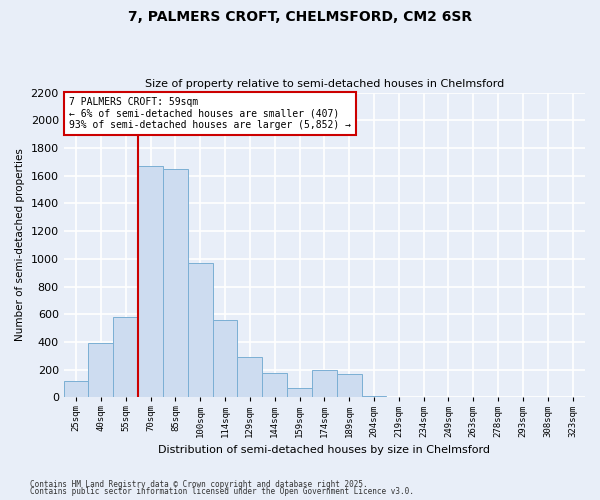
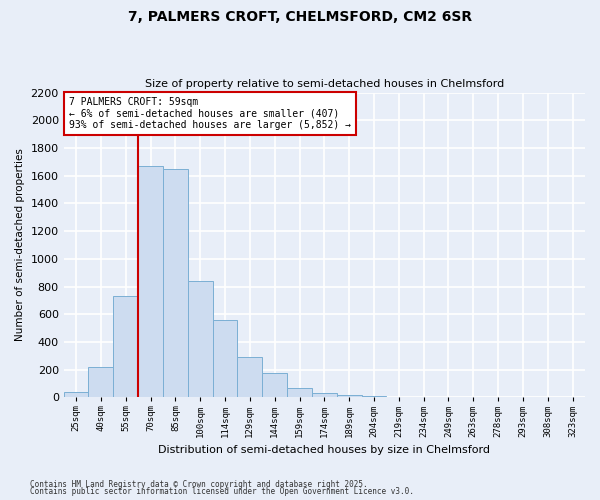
25sqm: 120 -> 40
40sqm: 390 -> 220
55sqm: 580 -> 730
100sqm: 970 -> 840
174sqm: 200 -> 30
189sqm: 170 -> 20
